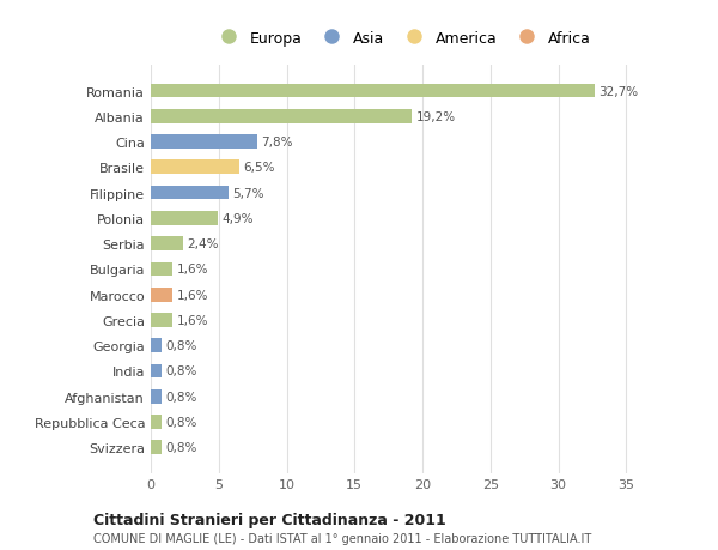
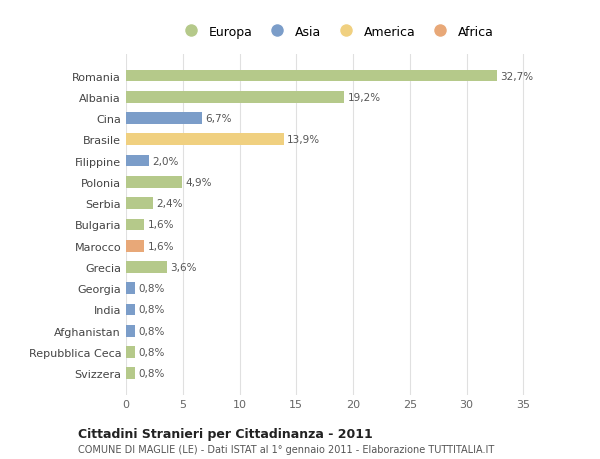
Cina: 7,8% -> 6,7%
Brasile: 6,5% -> 13,9%
Filippine: 5,7% -> 2,0%
Grecia: 1,6% -> 3,6%
